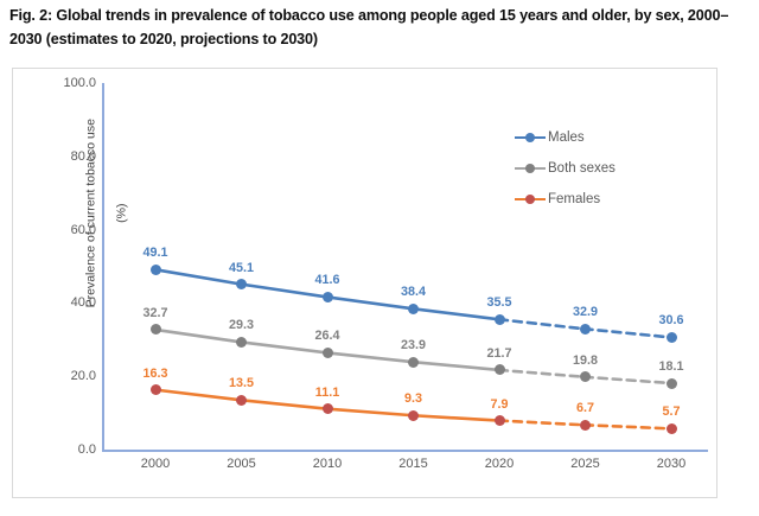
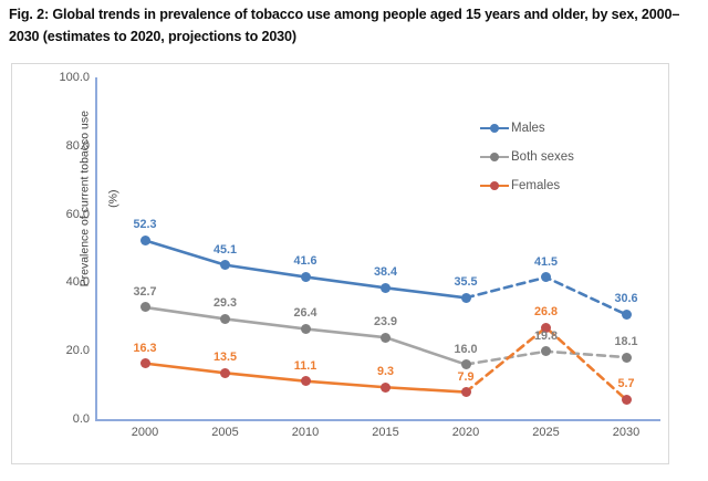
Males/2000: 49.1 -> 52.3
Both sexes/2020: 21.7 -> 16.0
Males/2025: 32.9 -> 41.5
Females/2025: 6.7 -> 26.8
